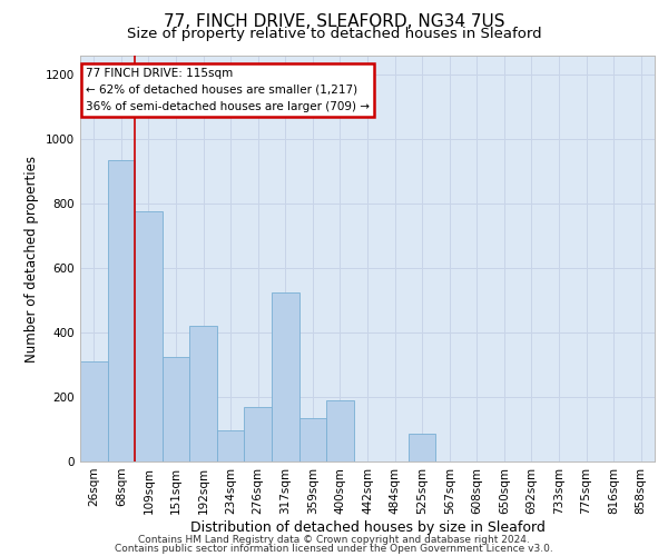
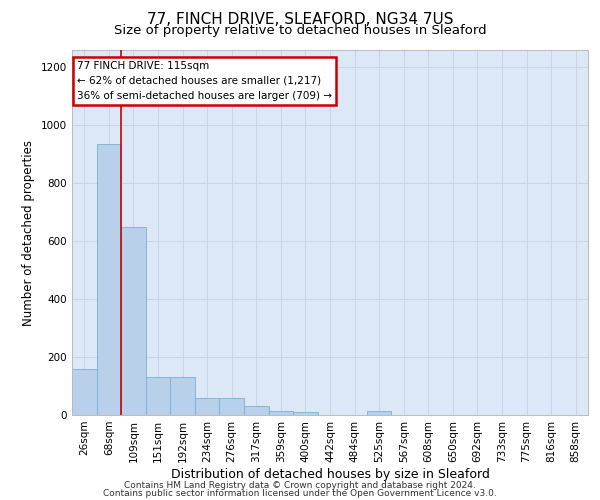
26sqm: 310 -> 160
109sqm: 775 -> 650
151sqm: 325 -> 130
192sqm: 420 -> 130
234sqm: 95 -> 57
276sqm: 170 -> 57
317sqm: 525 -> 30
359sqm: 135 -> 15
400sqm: 190 -> 12
525sqm: 85 -> 15
